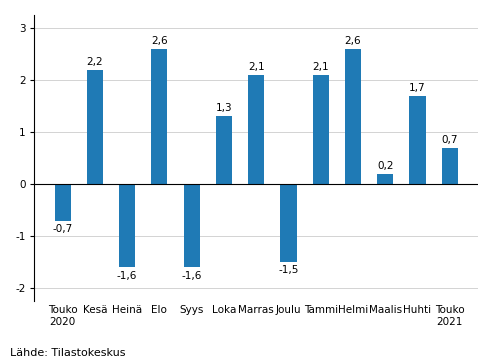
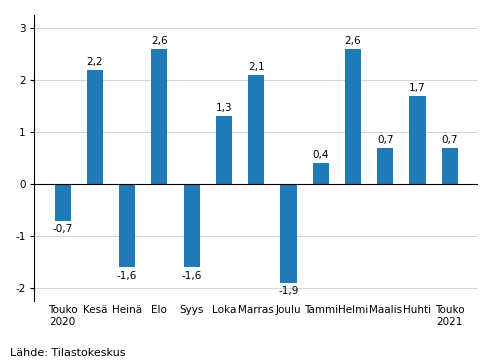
Joulu: -1,5 -> -1,9
Tammi: 2,1 -> 0,4
Maalis: 0,2 -> 0,7
